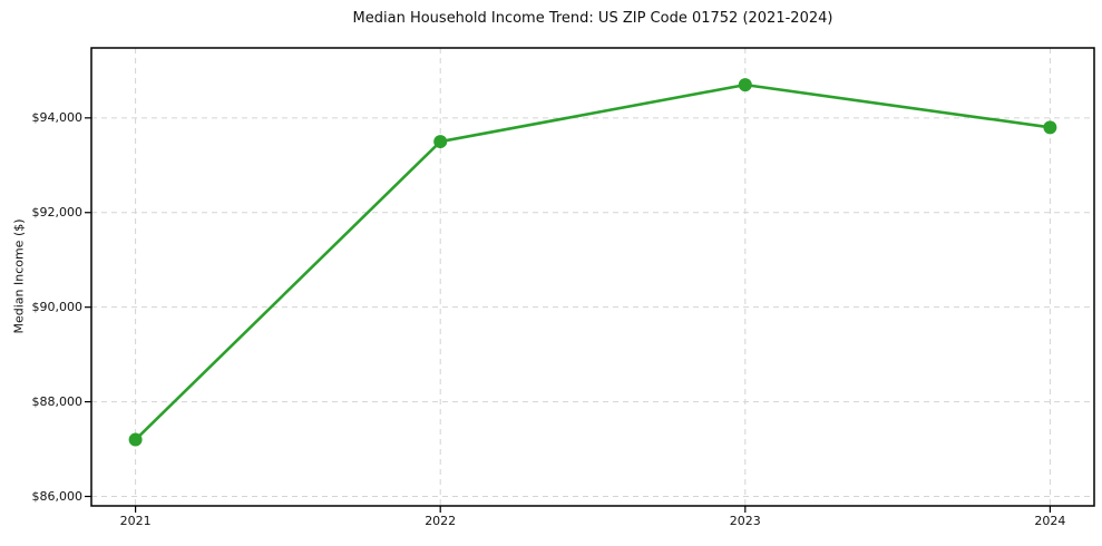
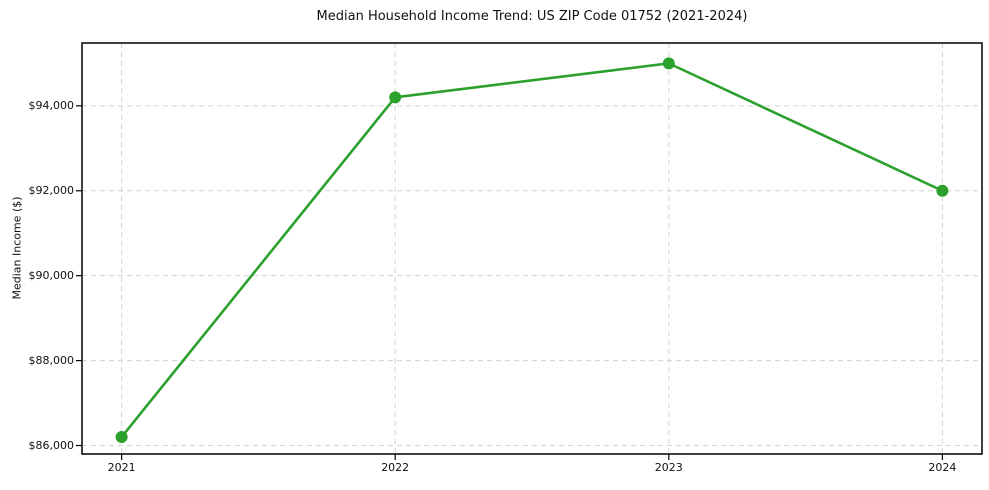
2021: $87200 -> $86200
2022: $93500 -> $94200
2023: $94700 -> $95000
2024: $93800 -> $92000
